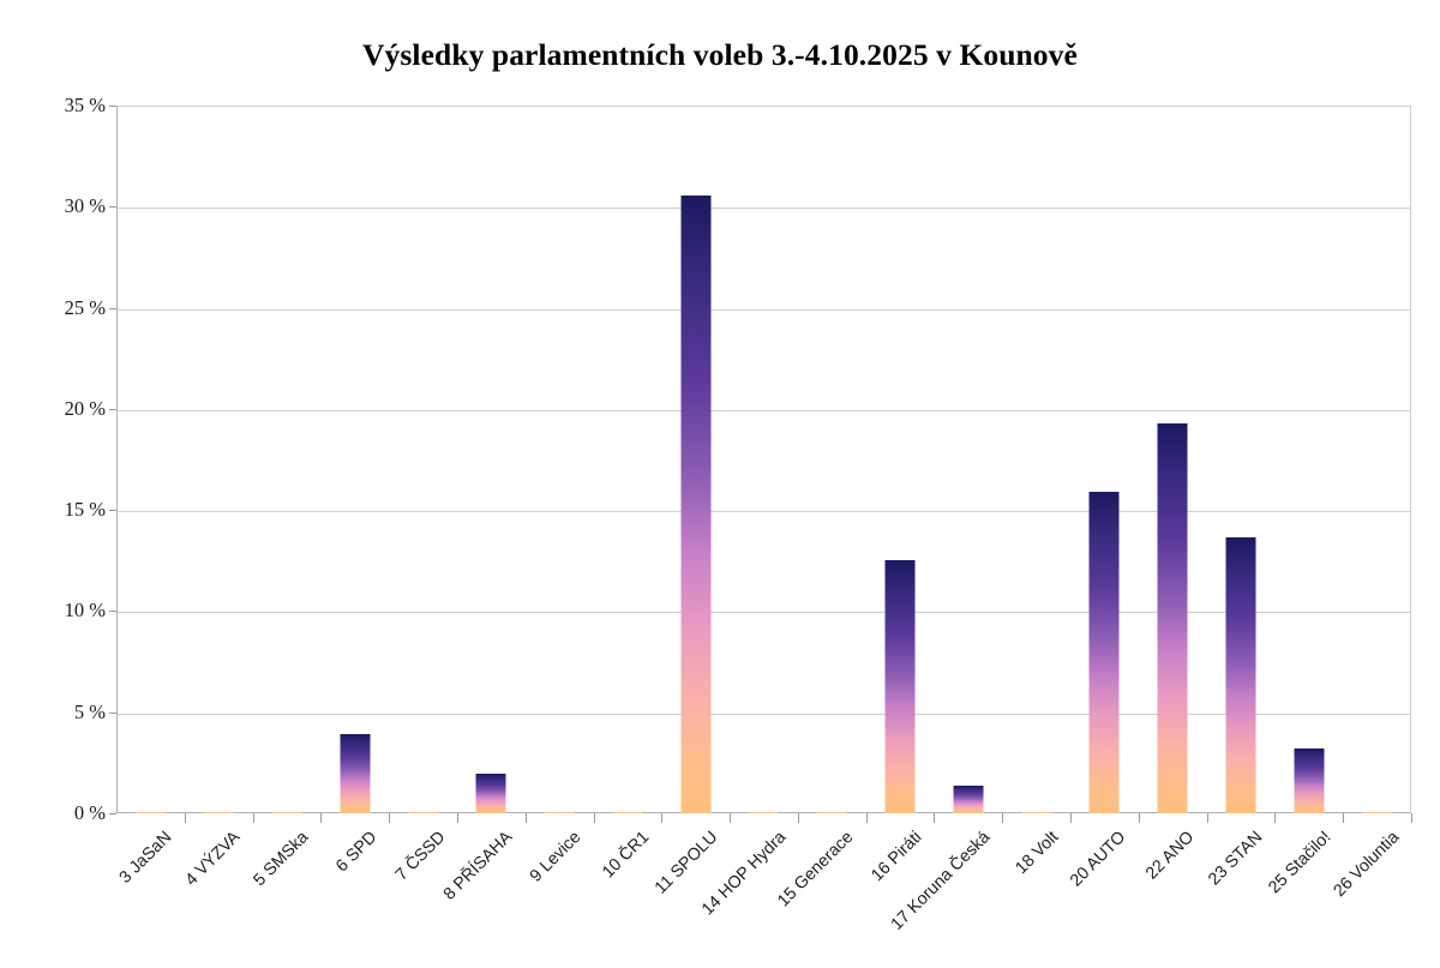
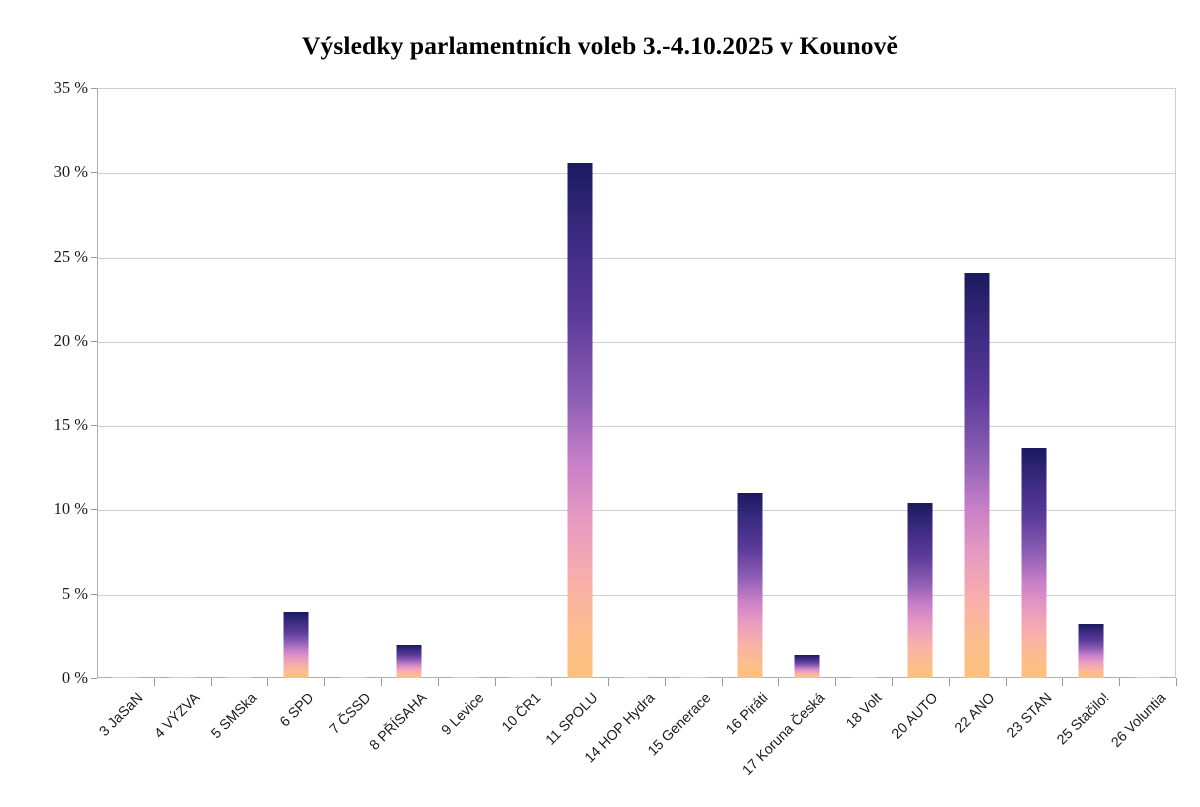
16 Piráti: 12.5% -> 11.0%
20 AUTO: 15.9% -> 10.4%
22 ANO: 19.3% -> 24.0%
